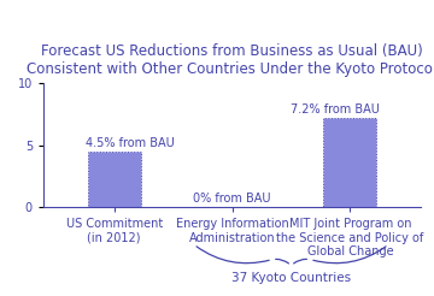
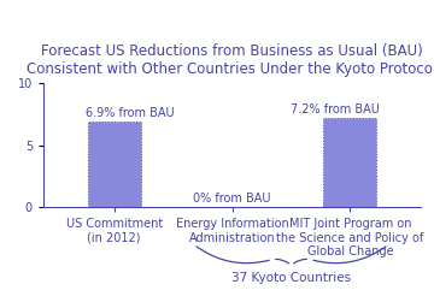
US Commitment (in 2012): 4.5% -> 6.9%
